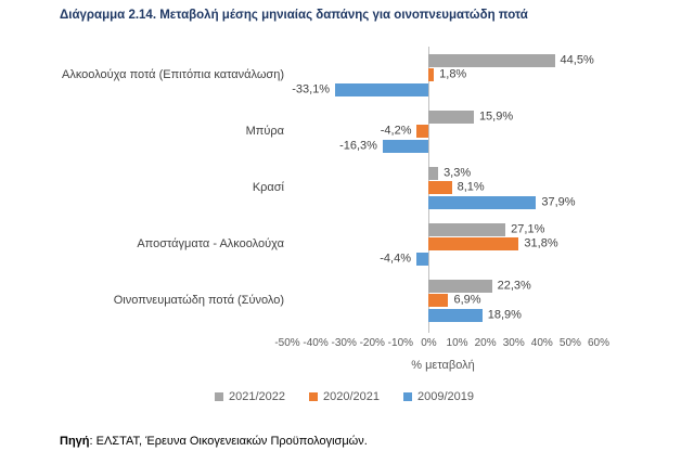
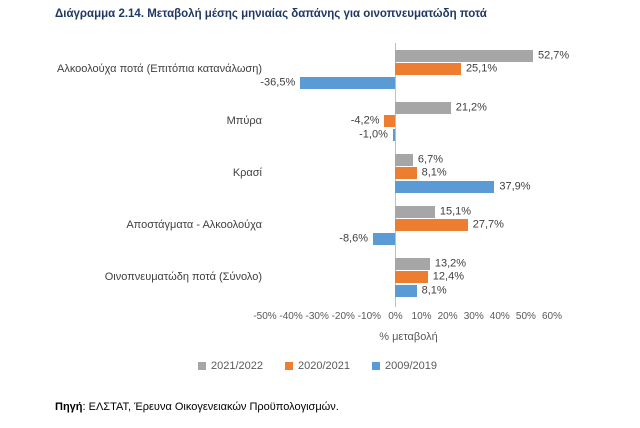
2021/2022/Αλκοολούχα ποτά (Επιτόπια κατανάλωση): 44,5% -> 52,7%
2020/2021/Αλκοολούχα ποτά (Επιτόπια κατανάλωση): 1,8% -> 25,1%
2009/2019/Αλκοολούχα ποτά (Επιτόπια κατανάλωση): -33,1% -> -36,5%
2021/2022/Μπύρα: 15,9% -> 21,2%
2009/2019/Μπύρα: -16,3% -> -1,0%
2021/2022/Κρασί: 3,3% -> 6,7%
2021/2022/Αποστάγματα - Αλκοολούχα: 27,1% -> 15,1%
2020/2021/Αποστάγματα - Αλκοολούχα: 31,8% -> 27,7%
2009/2019/Αποστάγματα - Αλκοολούχα: -4,4% -> -8,6%
2021/2022/Οινοπνευματώδη ποτά (Σύνολο): 22,3% -> 13,2%
2020/2021/Οινοπνευματώδη ποτά (Σύνολο): 6,9% -> 12,4%
2009/2019/Οινοπνευματώδη ποτά (Σύνολο): 18,9% -> 8,1%
